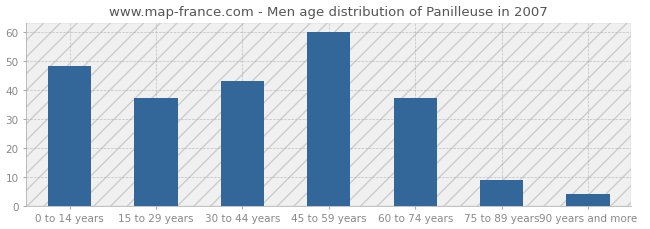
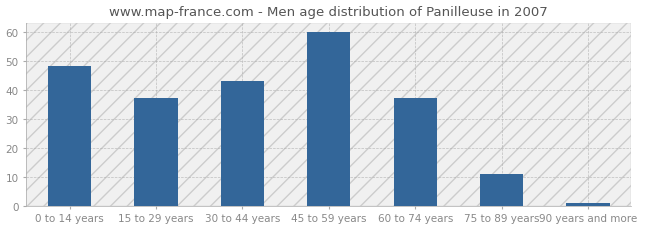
75 to 89 years: 9 -> 11
90 years and more: 4 -> 1
